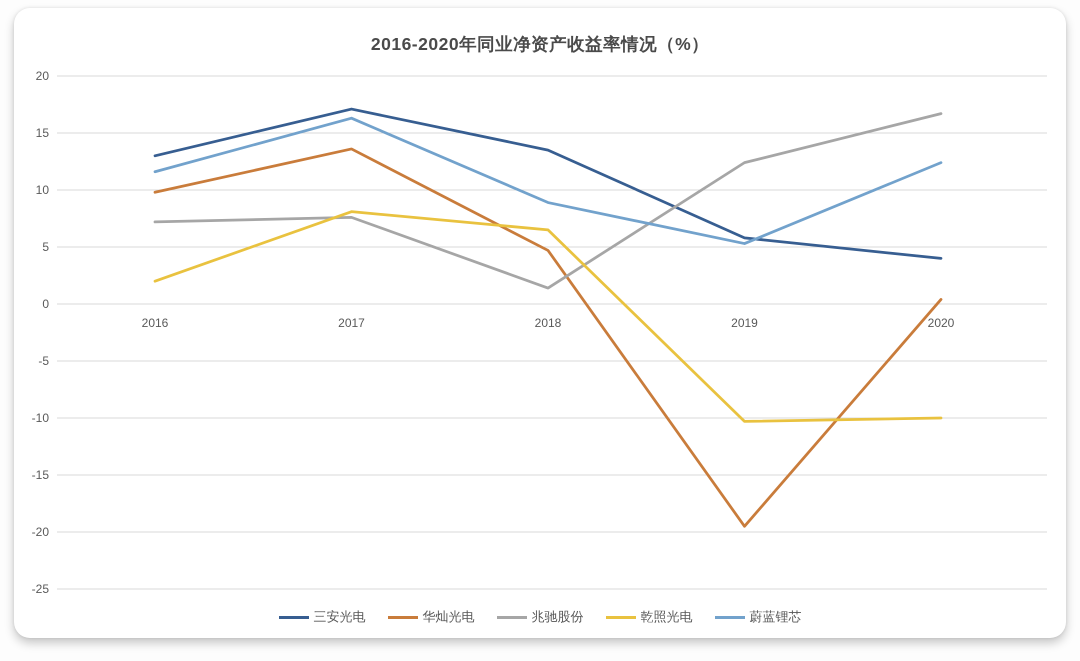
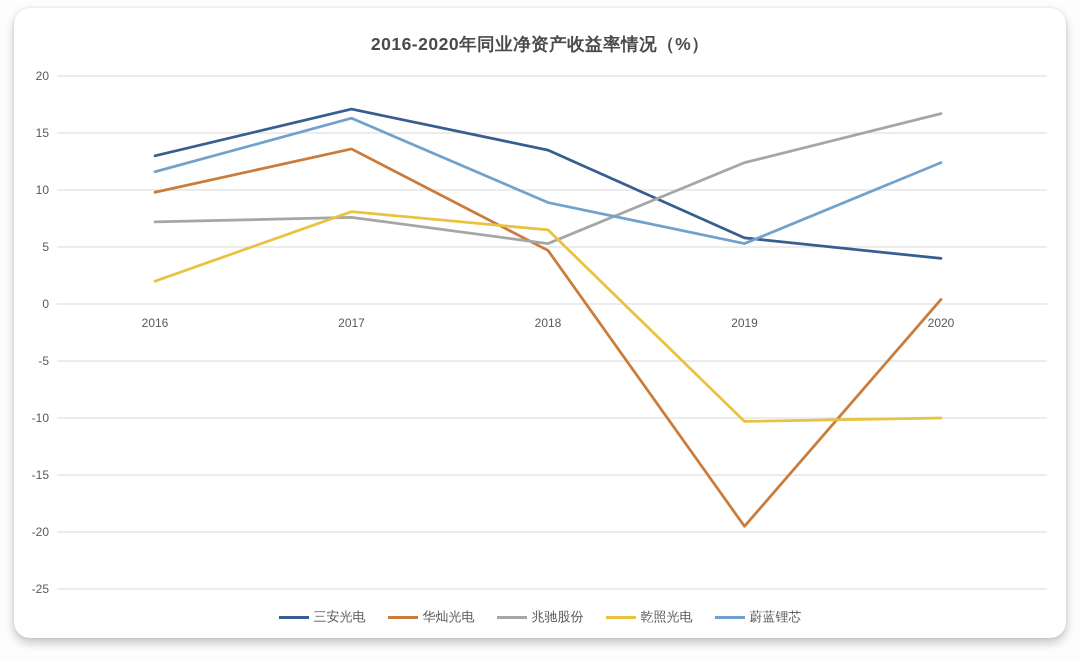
兆驰股份/2018: 1.4 -> 5.3
